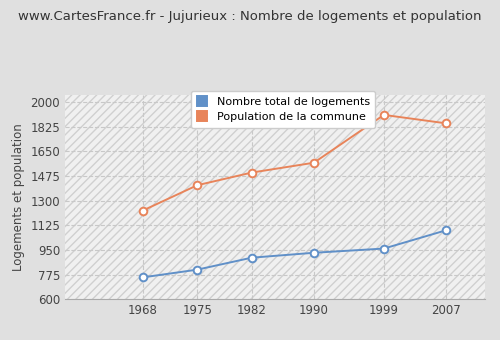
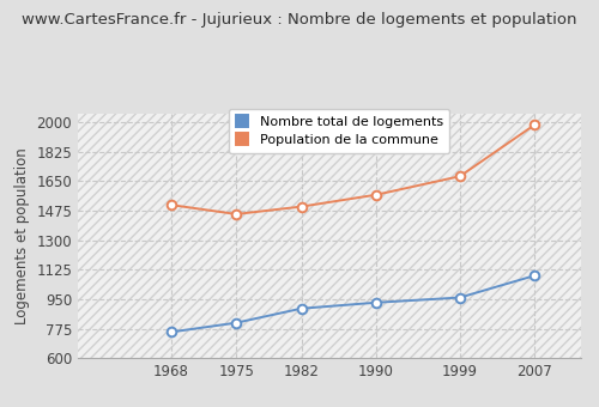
Population de la commune/1968: 1230 -> 1510
Population de la commune/1975: 1410 -> 1460
Population de la commune/1999: 1910 -> 1680
Population de la commune/2007: 1850 -> 1980
